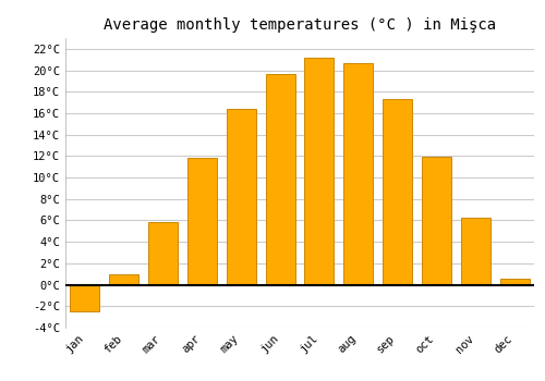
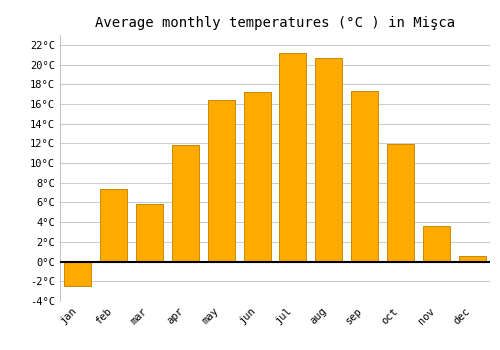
feb: 1.0°C -> 7.4°C
jun: 19.7°C -> 17.2°C
nov: 6.3°C -> 3.6°C
